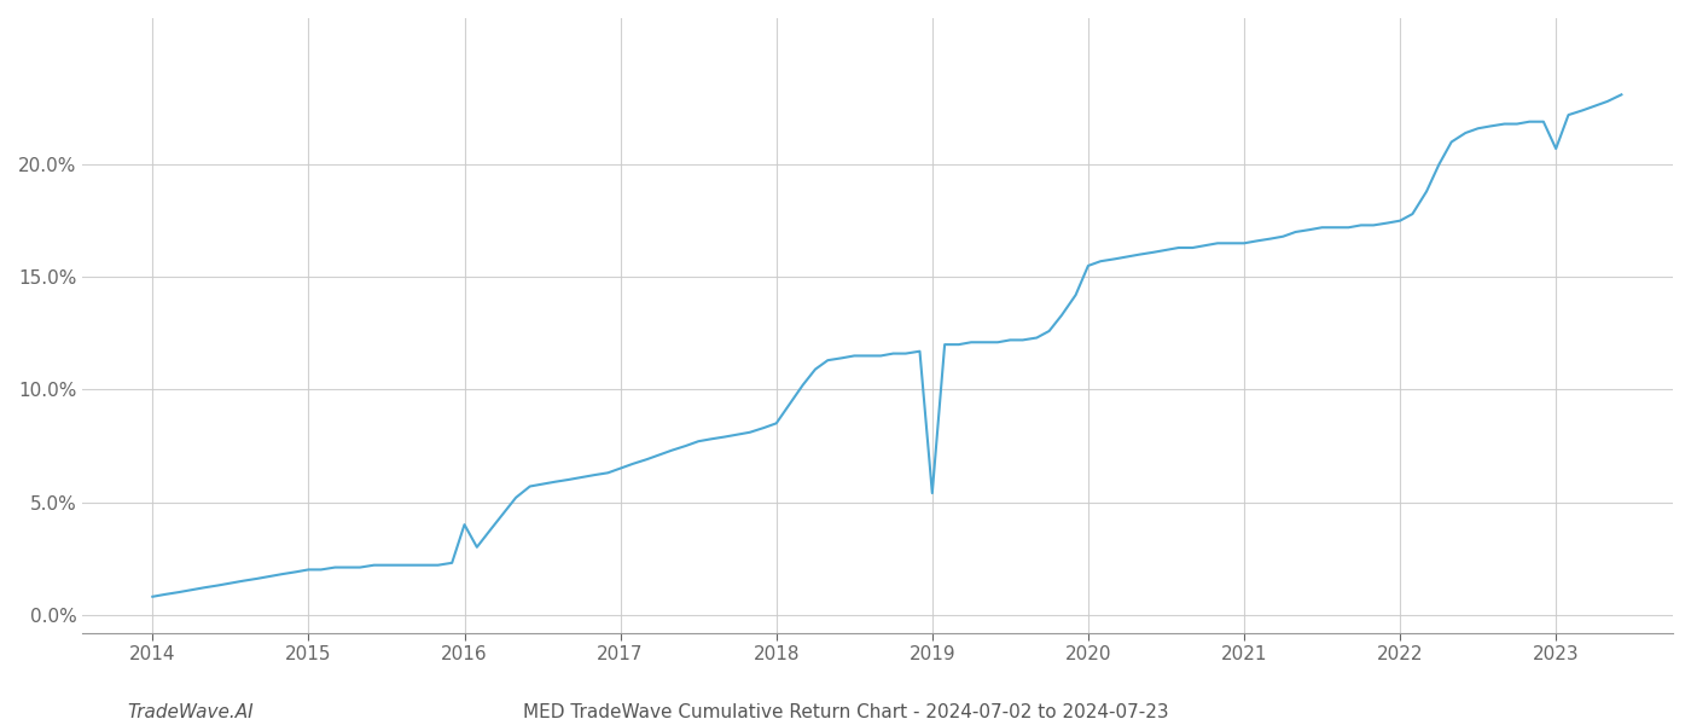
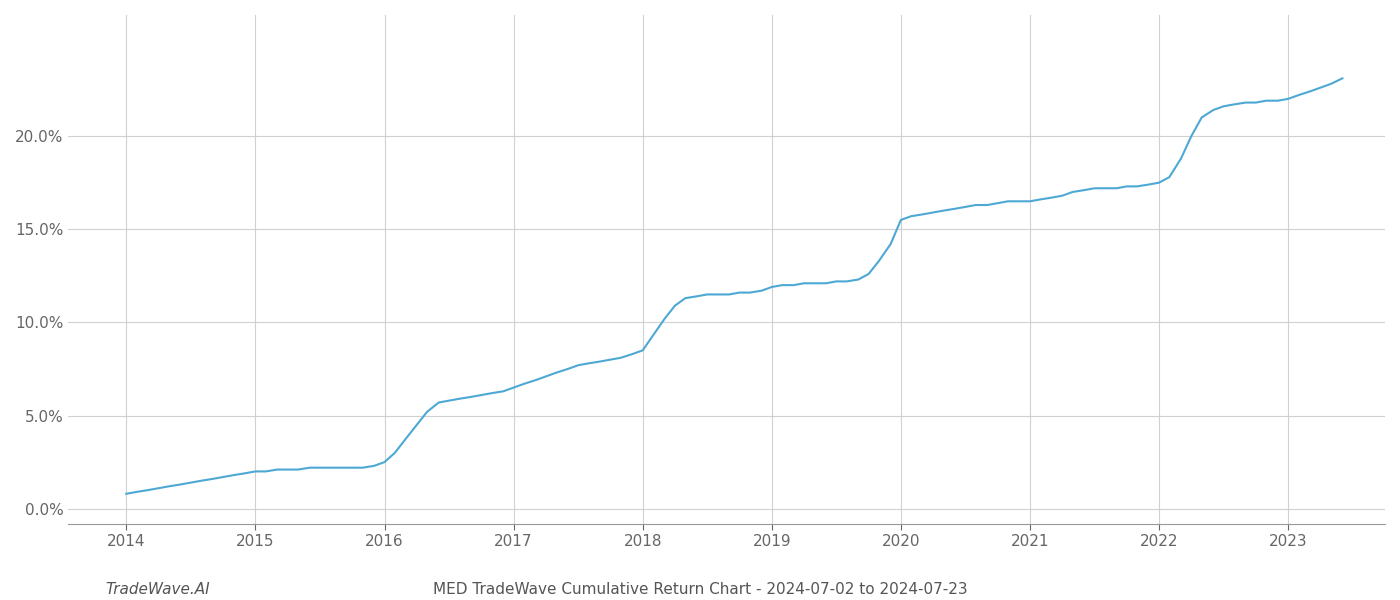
2016: 4.0% -> 2.5%
2019: 5.4% -> 11.9%
2023: 20.7% -> 22.0%
